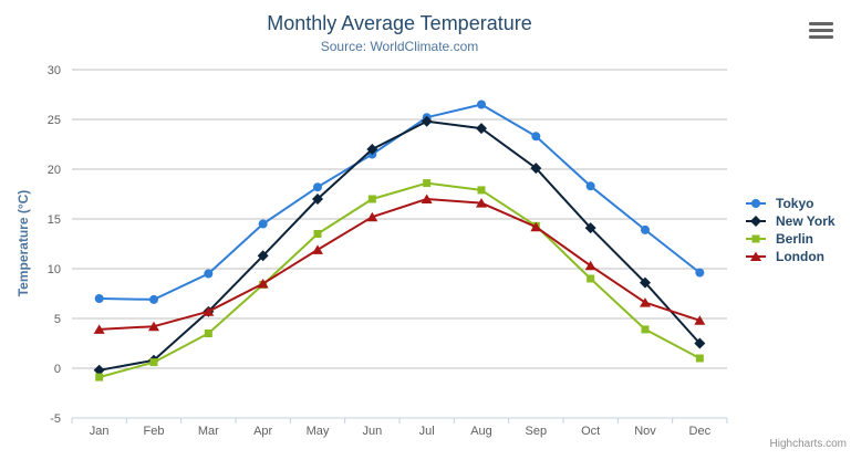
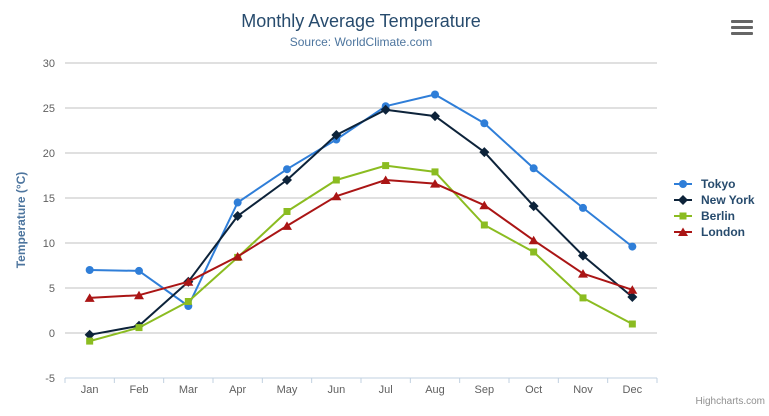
Tokyo/Mar: 10 -> 3
New York/Apr: 11 -> 13
Berlin/Sep: 14 -> 12
New York/Dec: 2 -> 4
